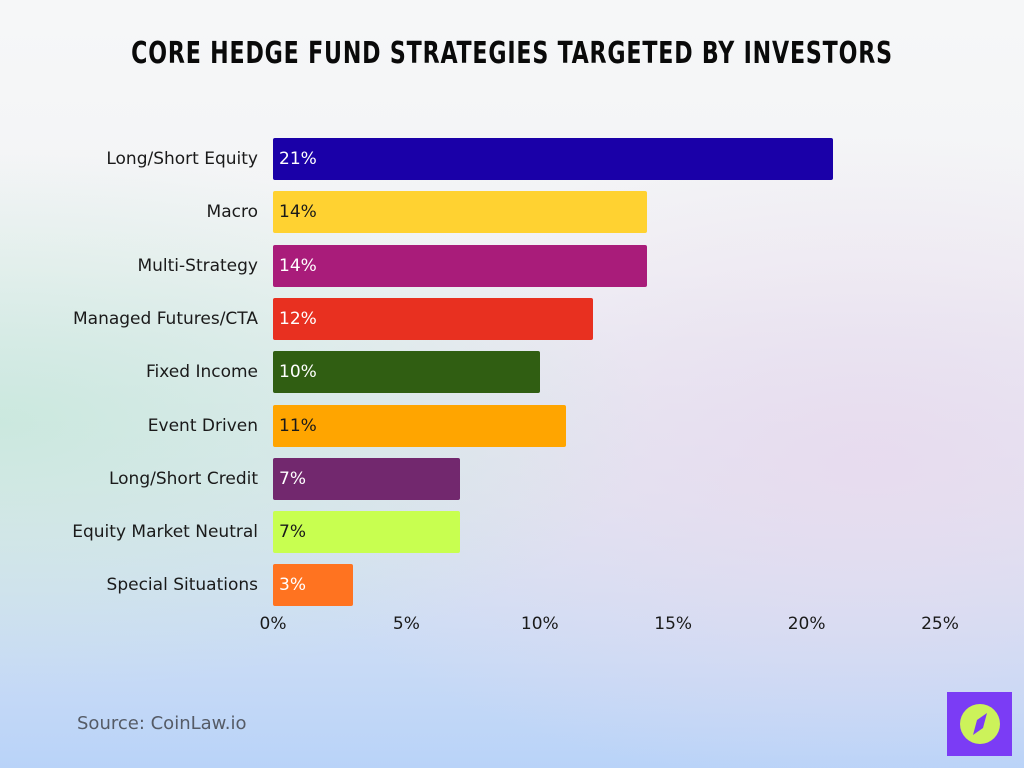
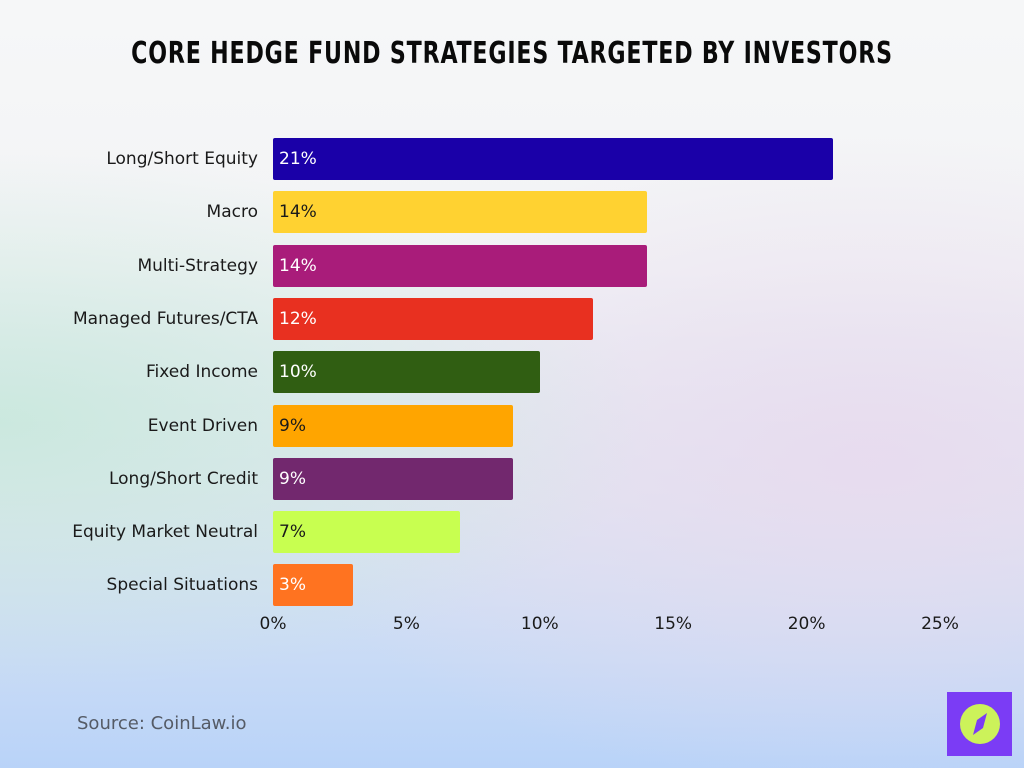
Event Driven: 11% -> 9%
Long/Short Credit: 7% -> 9%
